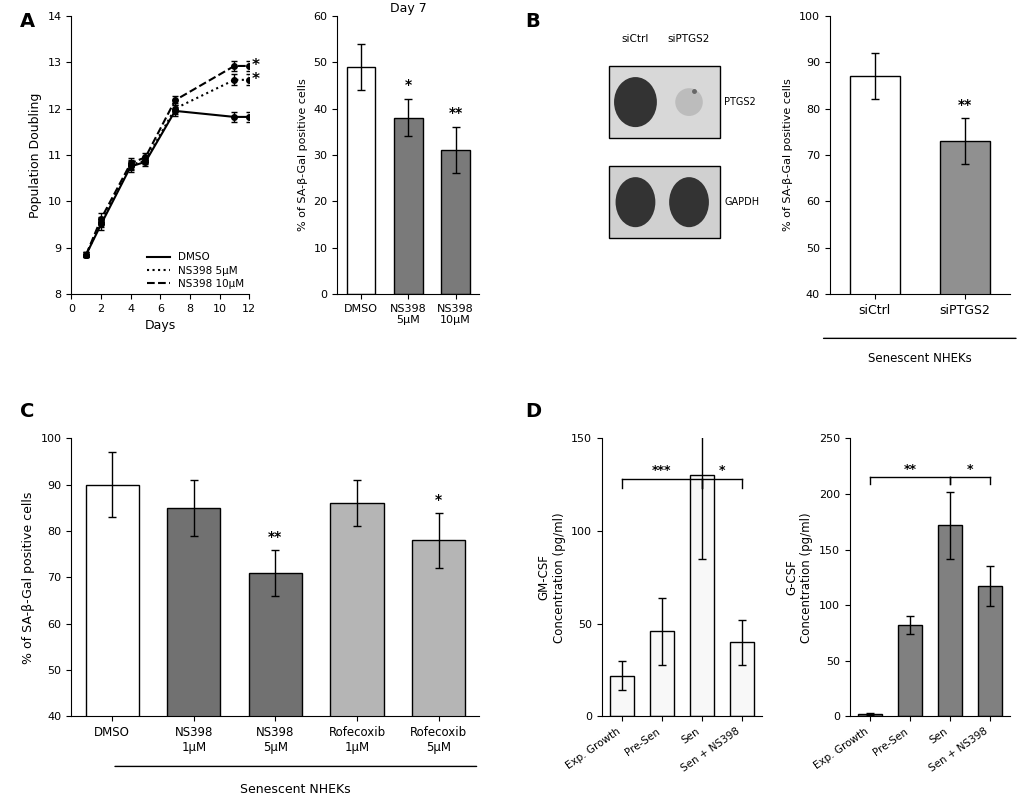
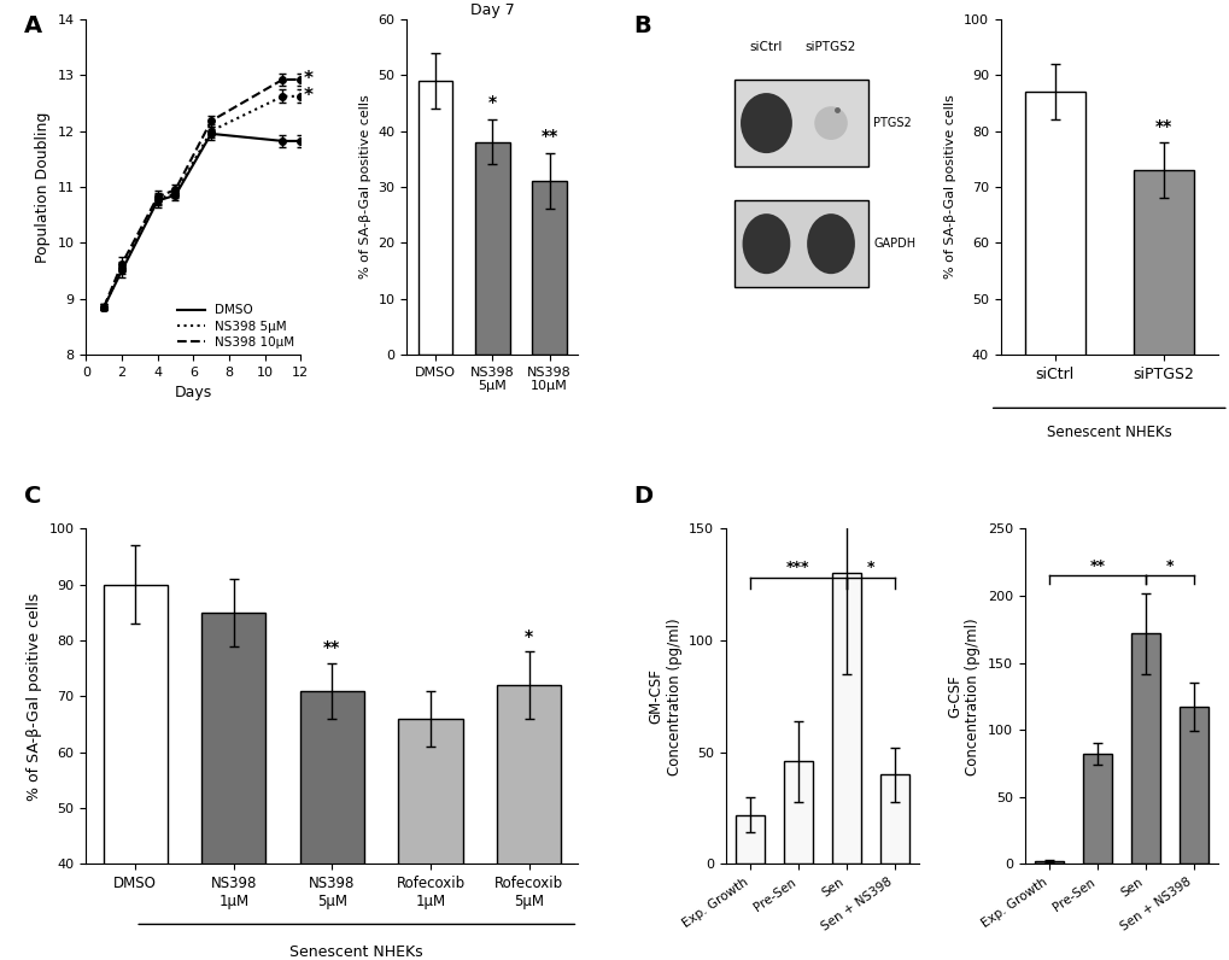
Rofecoxib 1μM: 86 -> 66
Rofecoxib 5μM: 78 -> 72
